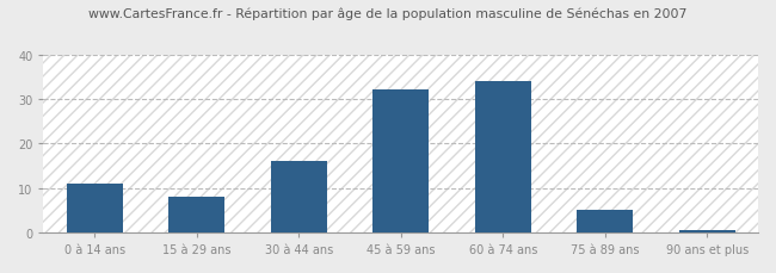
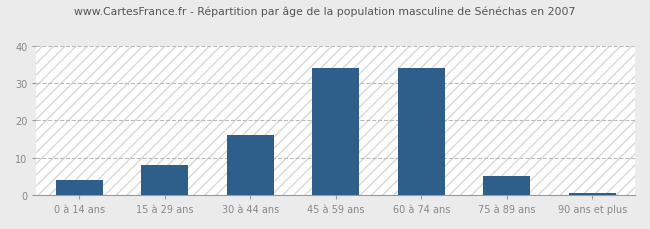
0 à 14 ans: 11.0 -> 4.0
45 à 59 ans: 32.0 -> 34.0
